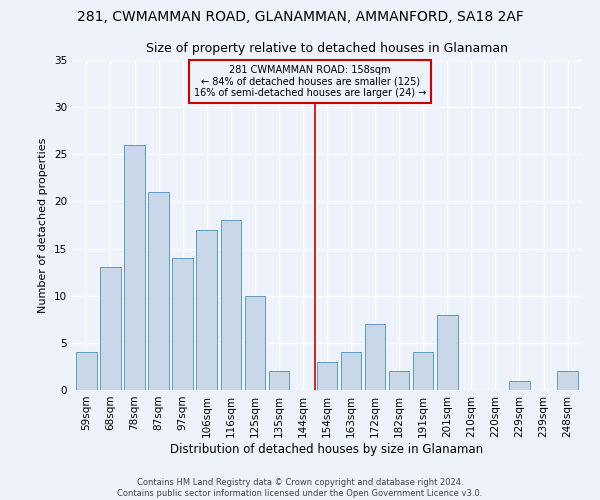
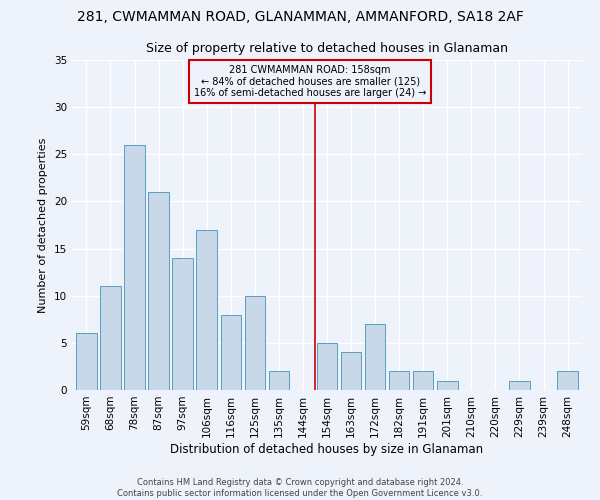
59sqm: 4 -> 6
68sqm: 13 -> 11
116sqm: 18 -> 8
154sqm: 3 -> 5
191sqm: 4 -> 2
201sqm: 8 -> 1
